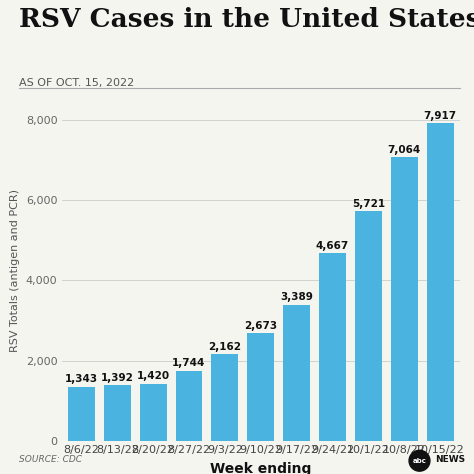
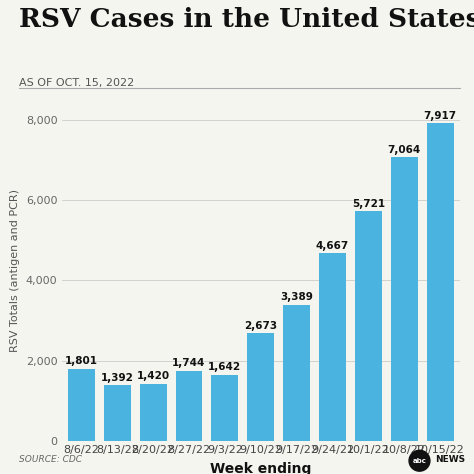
8/6/22: 1,343 -> 1,801
9/3/22: 2,162 -> 1,642
